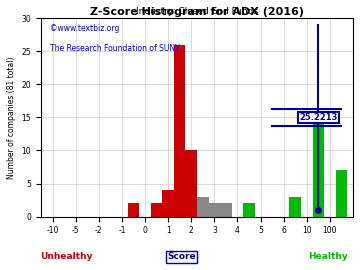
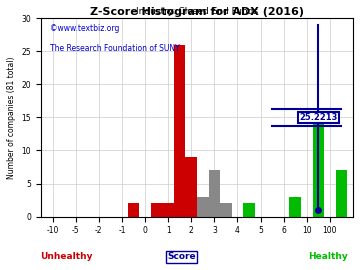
1: 4 -> 2
2: 10 -> 9
3: 2 -> 7
